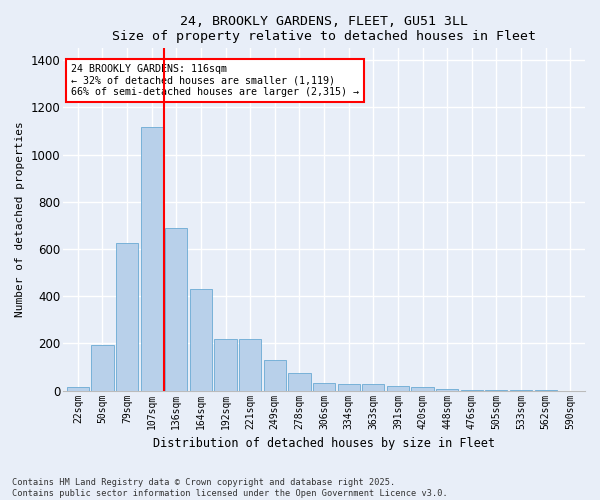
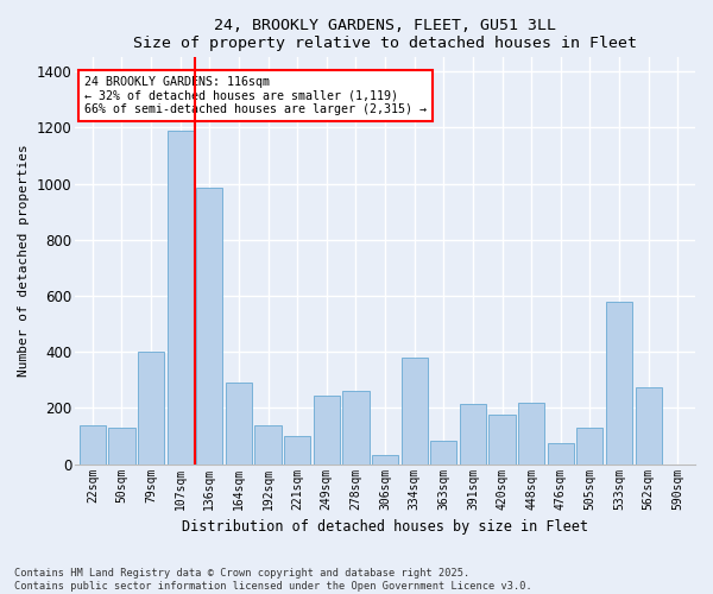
22sqm: 15 -> 140
50sqm: 195 -> 130
79sqm: 625 -> 400
107sqm: 1115 -> 1190
136sqm: 690 -> 985
164sqm: 430 -> 290
192sqm: 220 -> 140
221sqm: 220 -> 100
249sqm: 130 -> 245
278sqm: 75 -> 260
334sqm: 27 -> 380
363sqm: 27 -> 85
391sqm: 18 -> 215
420sqm: 14 -> 175
448sqm: 9 -> 220
476sqm: 4 -> 75
505sqm: 2 -> 130
533sqm: 1 -> 580
562sqm: 1 -> 275
